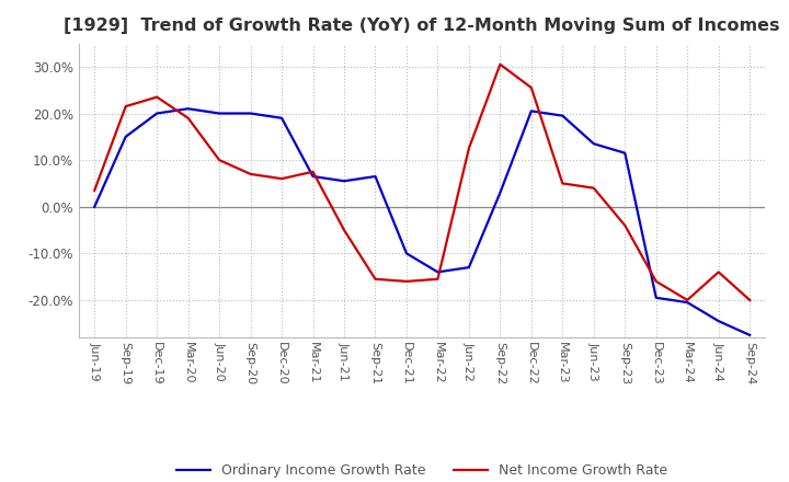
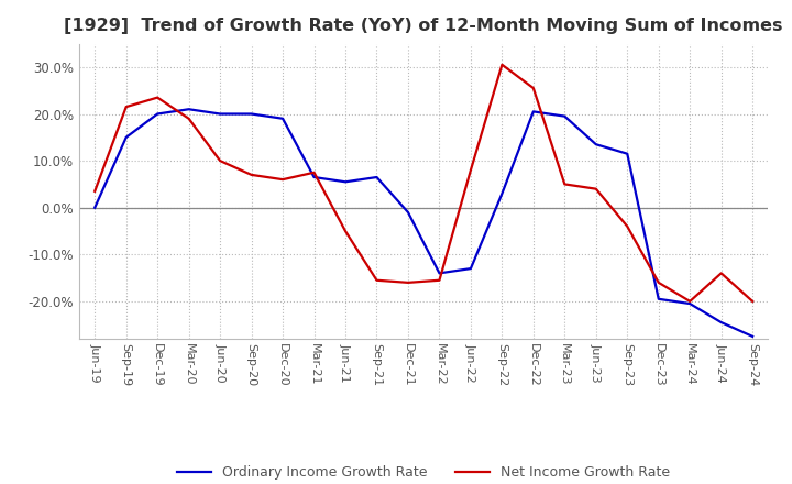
Ordinary Income Growth Rate/Dec-21: -10.0% -> -1.0%
Net Income Growth Rate/Jun-22: 12.5% -> 8.0%
